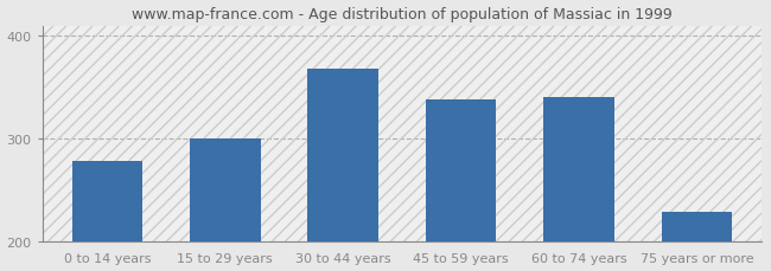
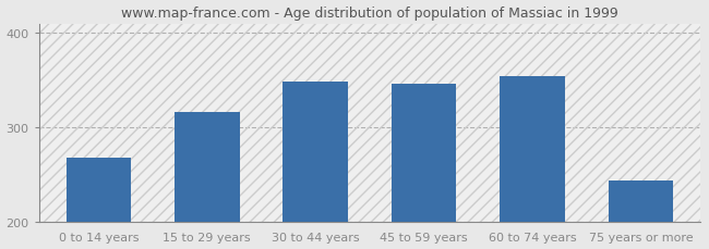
0 to 14 years: 278 -> 268
15 to 29 years: 300 -> 316
30 to 44 years: 368 -> 348
45 to 59 years: 338 -> 346
60 to 74 years: 340 -> 354
75 years or more: 228 -> 244
